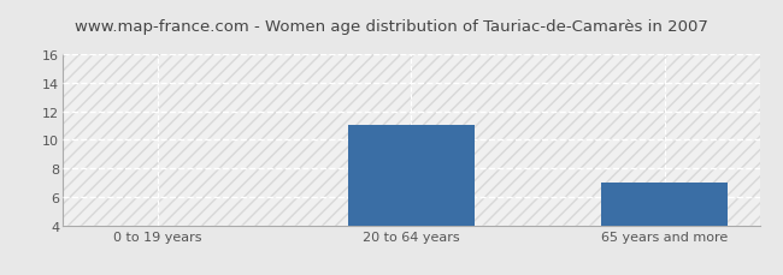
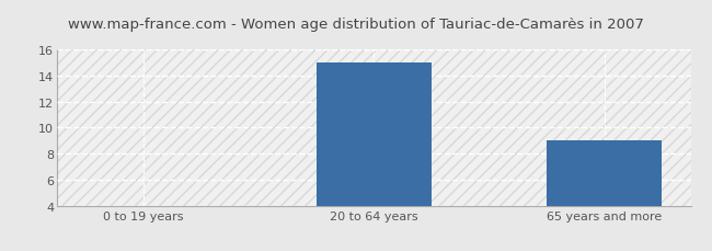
20 to 64 years: 11.0 -> 15.0
65 years and more: 7.0 -> 9.0
